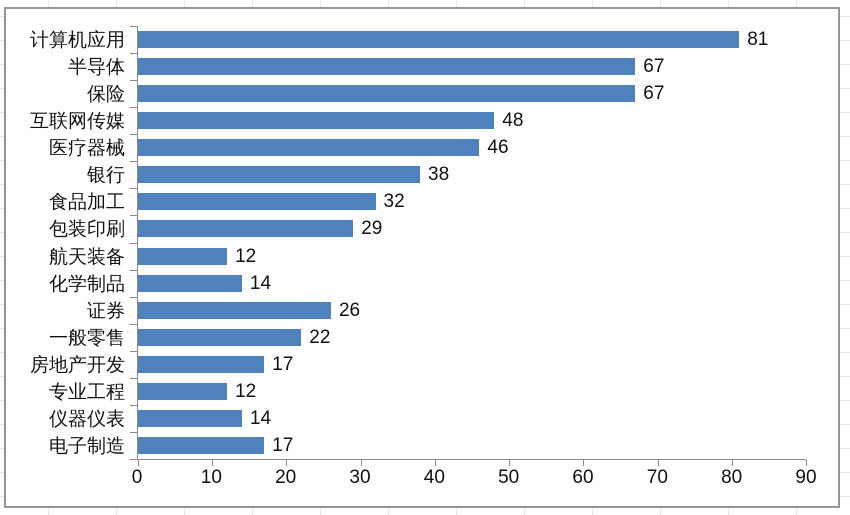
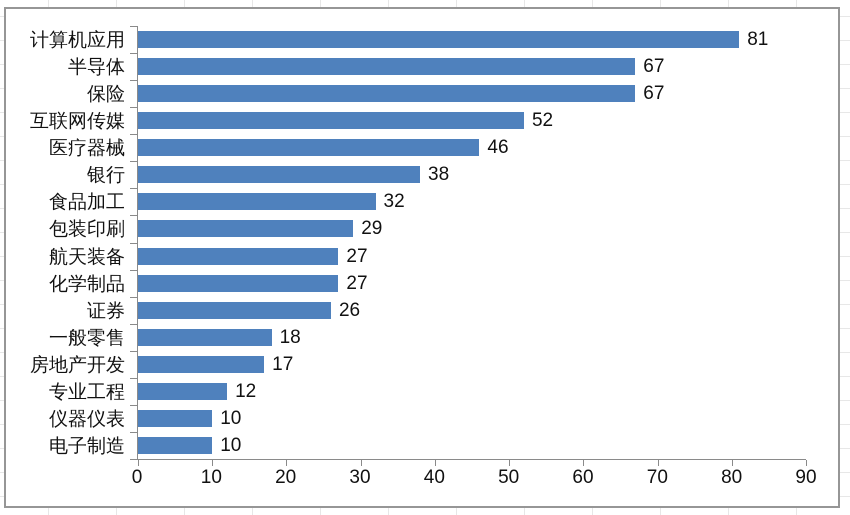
互联网传媒: 48 -> 52
航天装备: 12 -> 27
化学制品: 14 -> 27
一般零售: 22 -> 18
仪器仪表: 14 -> 10
电子制造: 17 -> 10
